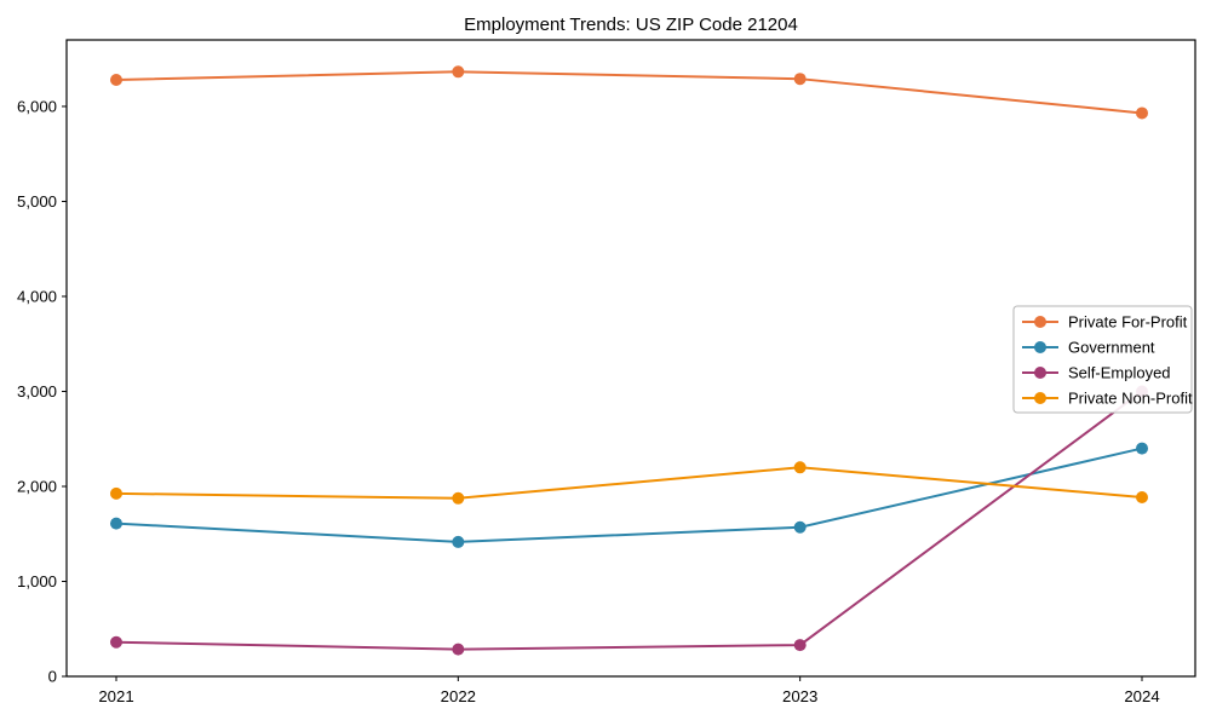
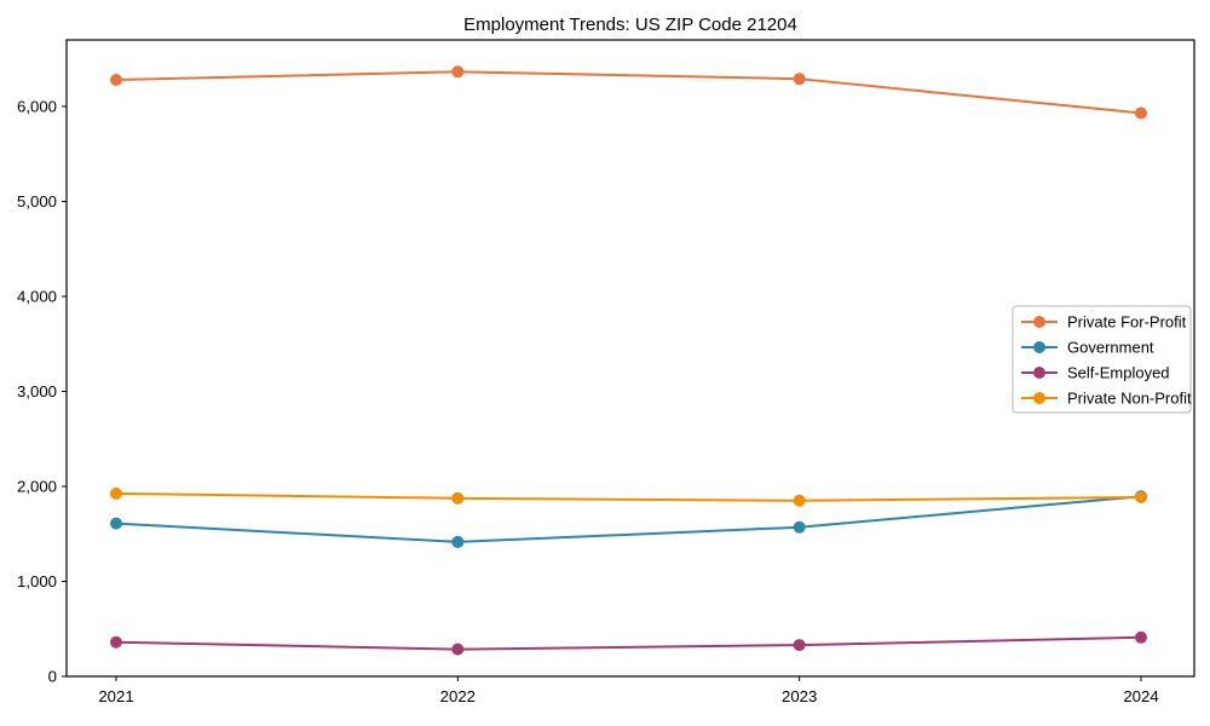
Private Non-Profit/2023: 2200 -> 1800
Government/2024: 2400 -> 1900
Self-Employed/2024: 3000 -> 400
